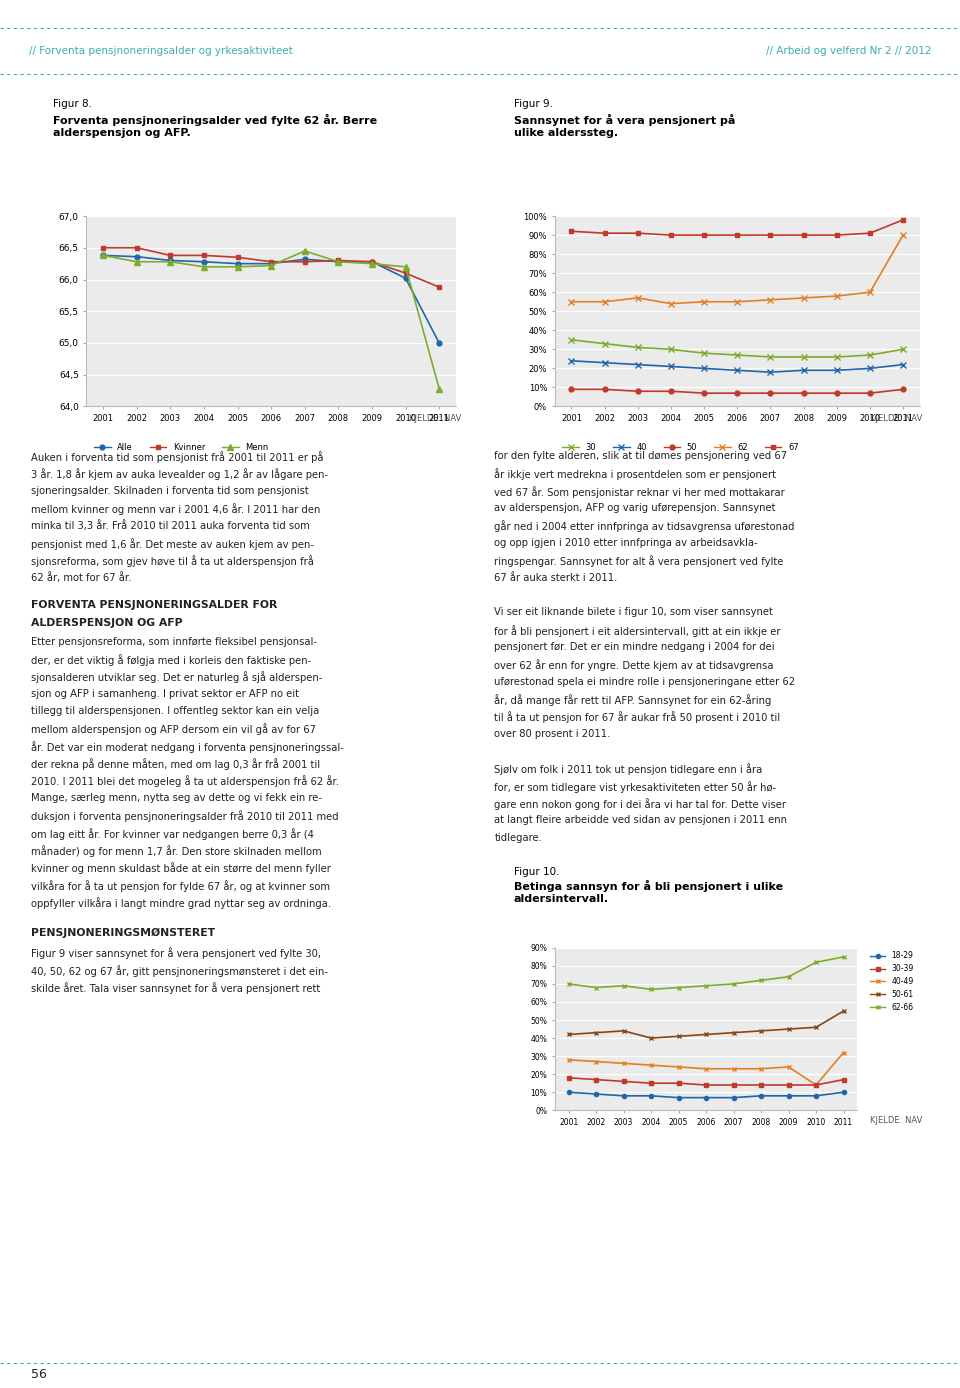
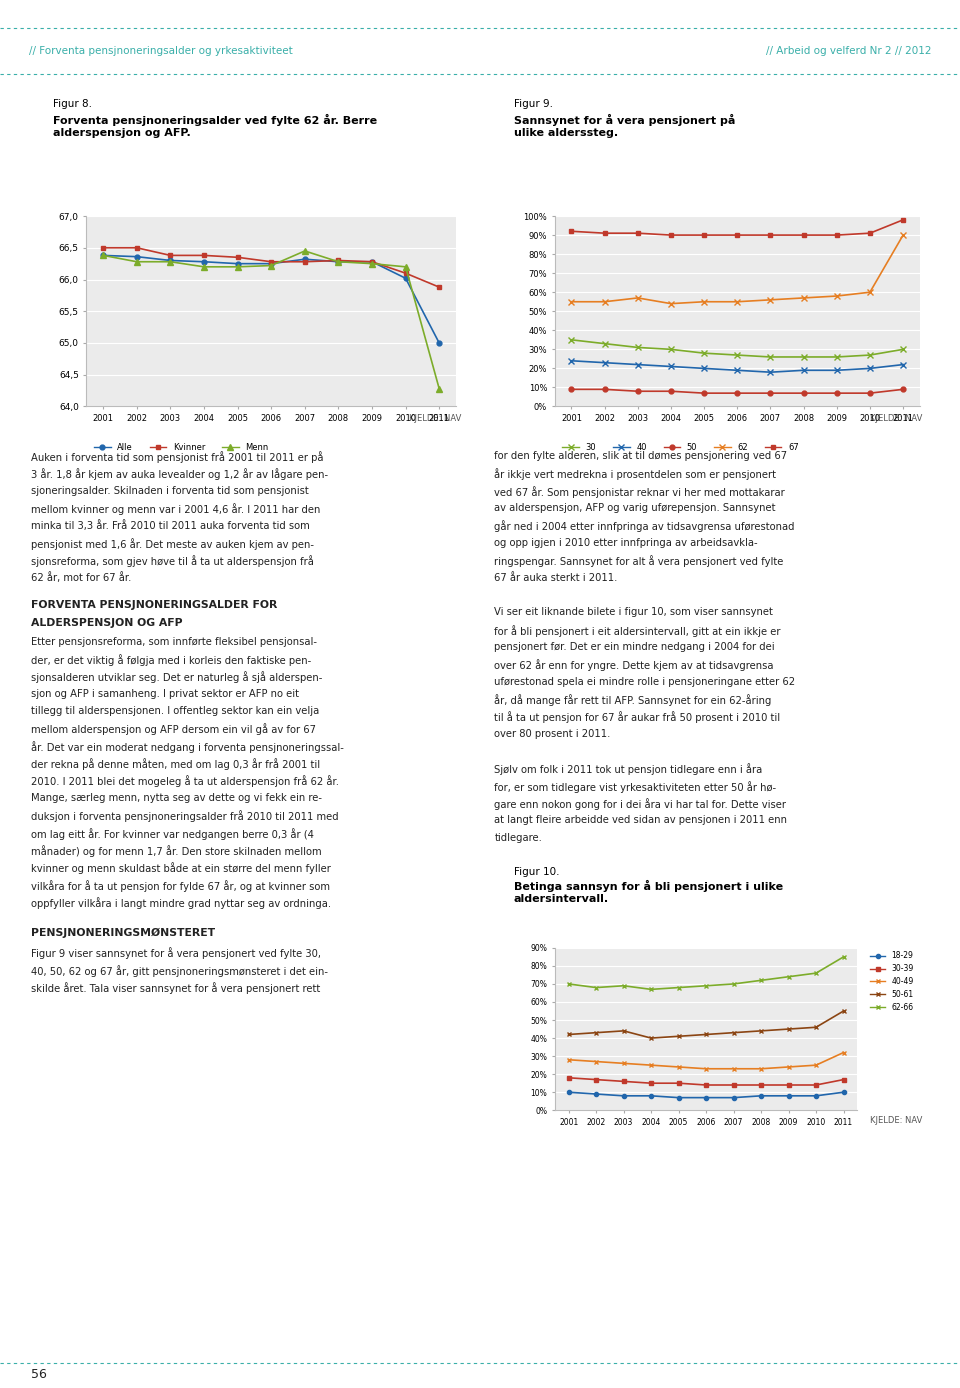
40-49/2010: 14% -> 25%
62-66/2010: 82% -> 76%
